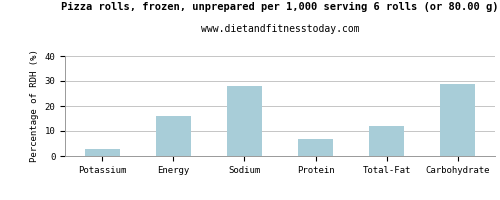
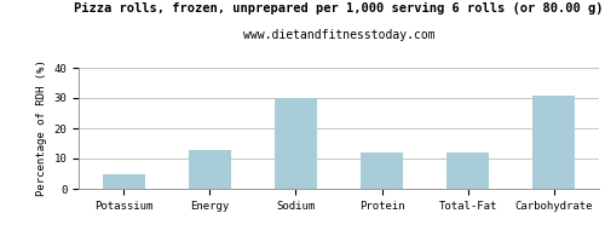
Potassium: 3 -> 5
Energy: 16 -> 13
Sodium: 28 -> 30
Protein: 7 -> 12
Carbohydrate: 29 -> 31
